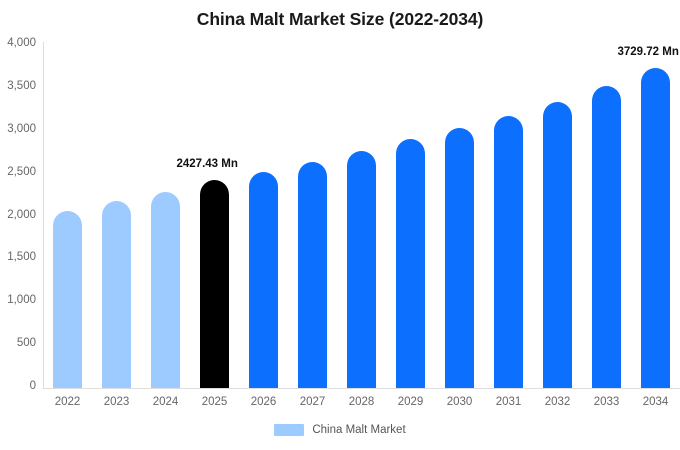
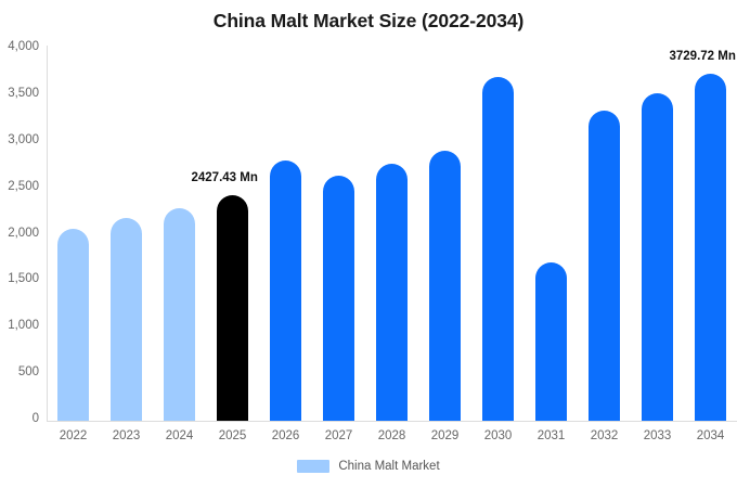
2026: 2500 -> 2800
2030: 3000 -> 3700
2031: 3200 -> 1700
